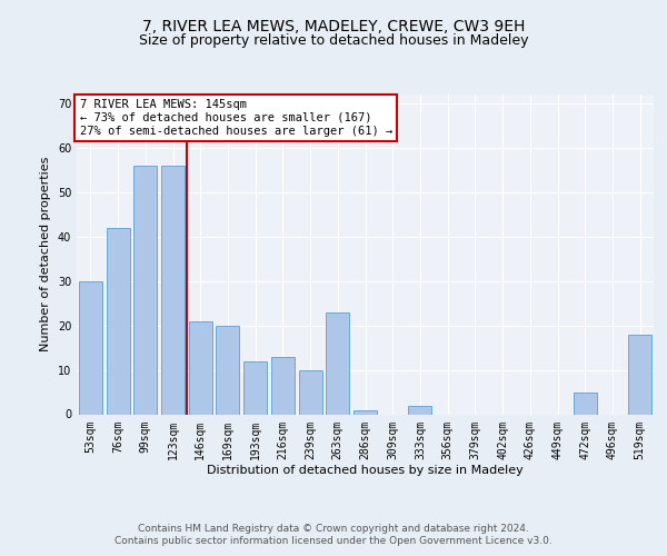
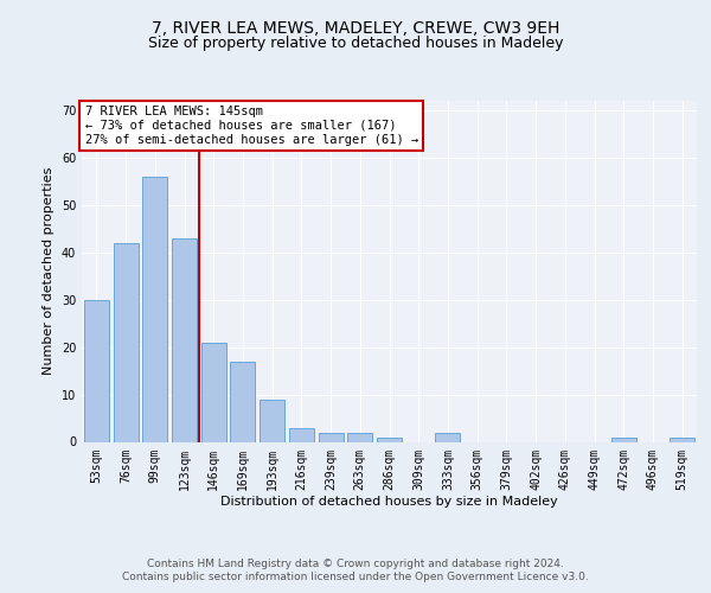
123sqm: 56 -> 43
169sqm: 20 -> 17
193sqm: 12 -> 9
216sqm: 13 -> 3
239sqm: 10 -> 2
263sqm: 23 -> 2
472sqm: 5 -> 1
519sqm: 18 -> 1
